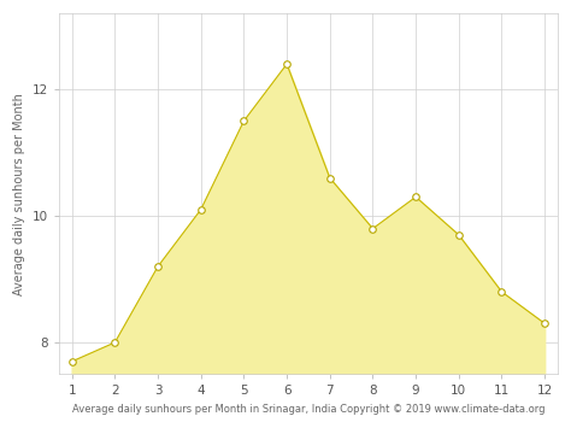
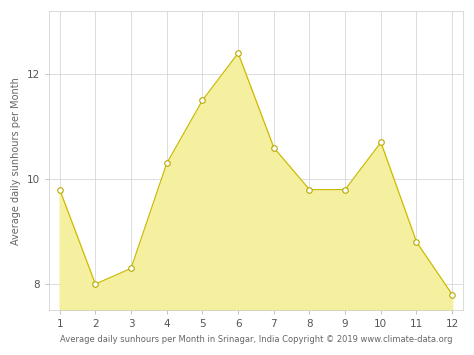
1: 7.7 -> 9.8
3: 9.2 -> 8.3
4: 10.1 -> 10.3
9: 10.3 -> 9.8
10: 9.7 -> 10.7
12: 8.3 -> 7.8
